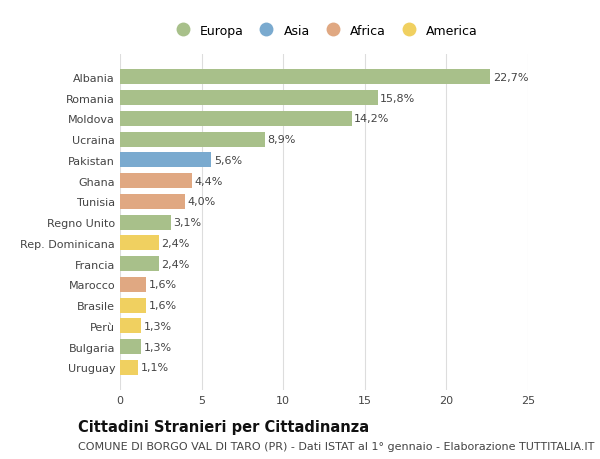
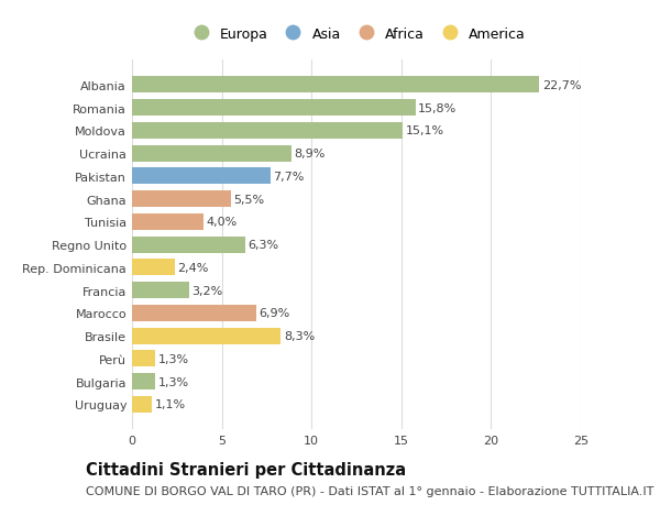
Moldova: 14,2% -> 15,1%
Pakistan: 5,6% -> 7,7%
Ghana: 4,4% -> 5,5%
Regno Unito: 3,1% -> 6,3%
Francia: 2,4% -> 3,2%
Marocco: 1,6% -> 6,9%
Brasile: 1,6% -> 8,3%
